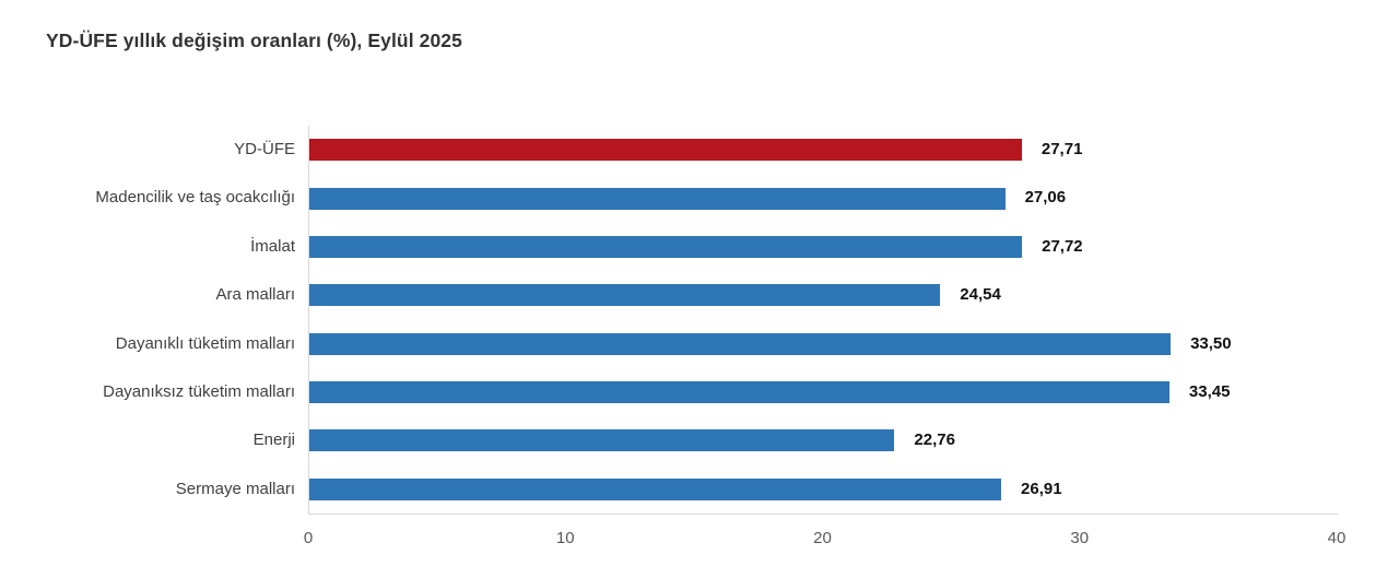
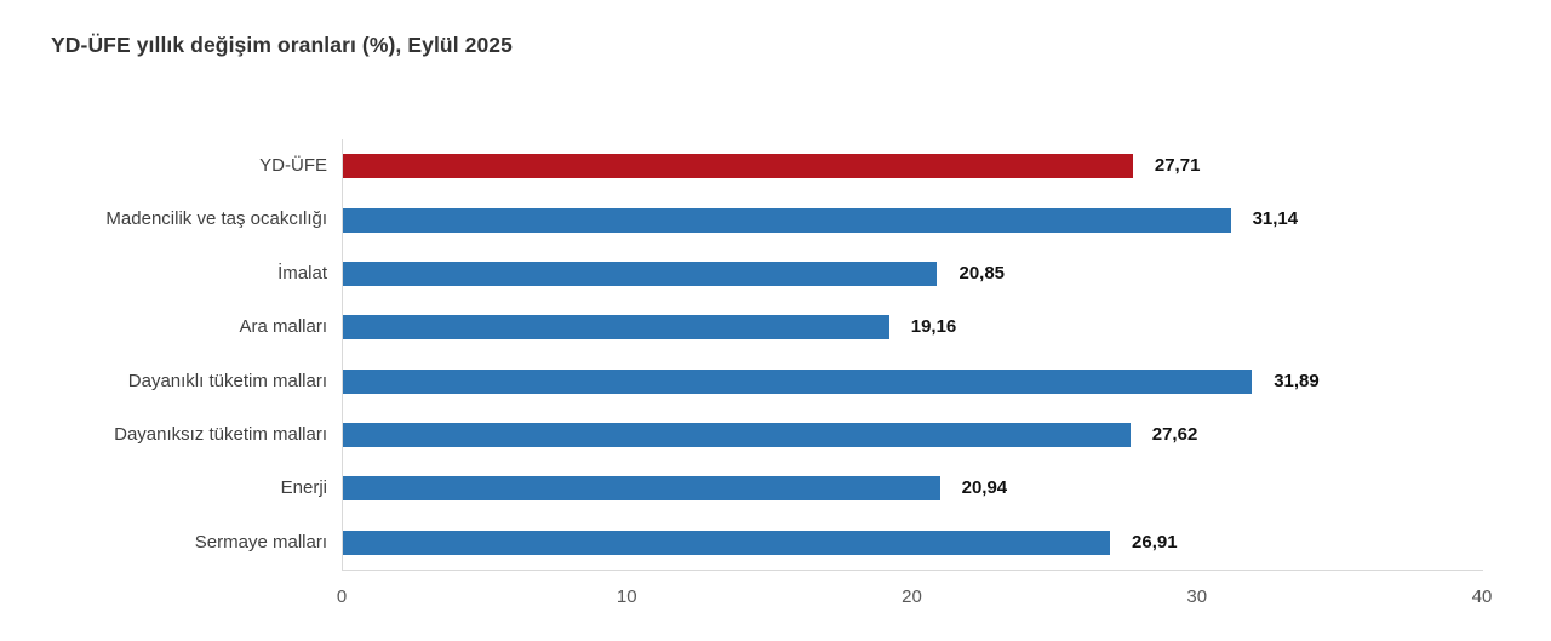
Madencilik ve taş ocakcılığı: 27,06 -> 31,14
İmalat: 27,72 -> 20,85
Ara malları: 24,54 -> 19,16
Dayanıklı tüketim malları: 33,50 -> 31,89
Dayanıksız tüketim malları: 33,45 -> 27,62
Enerji: 22,76 -> 20,94
